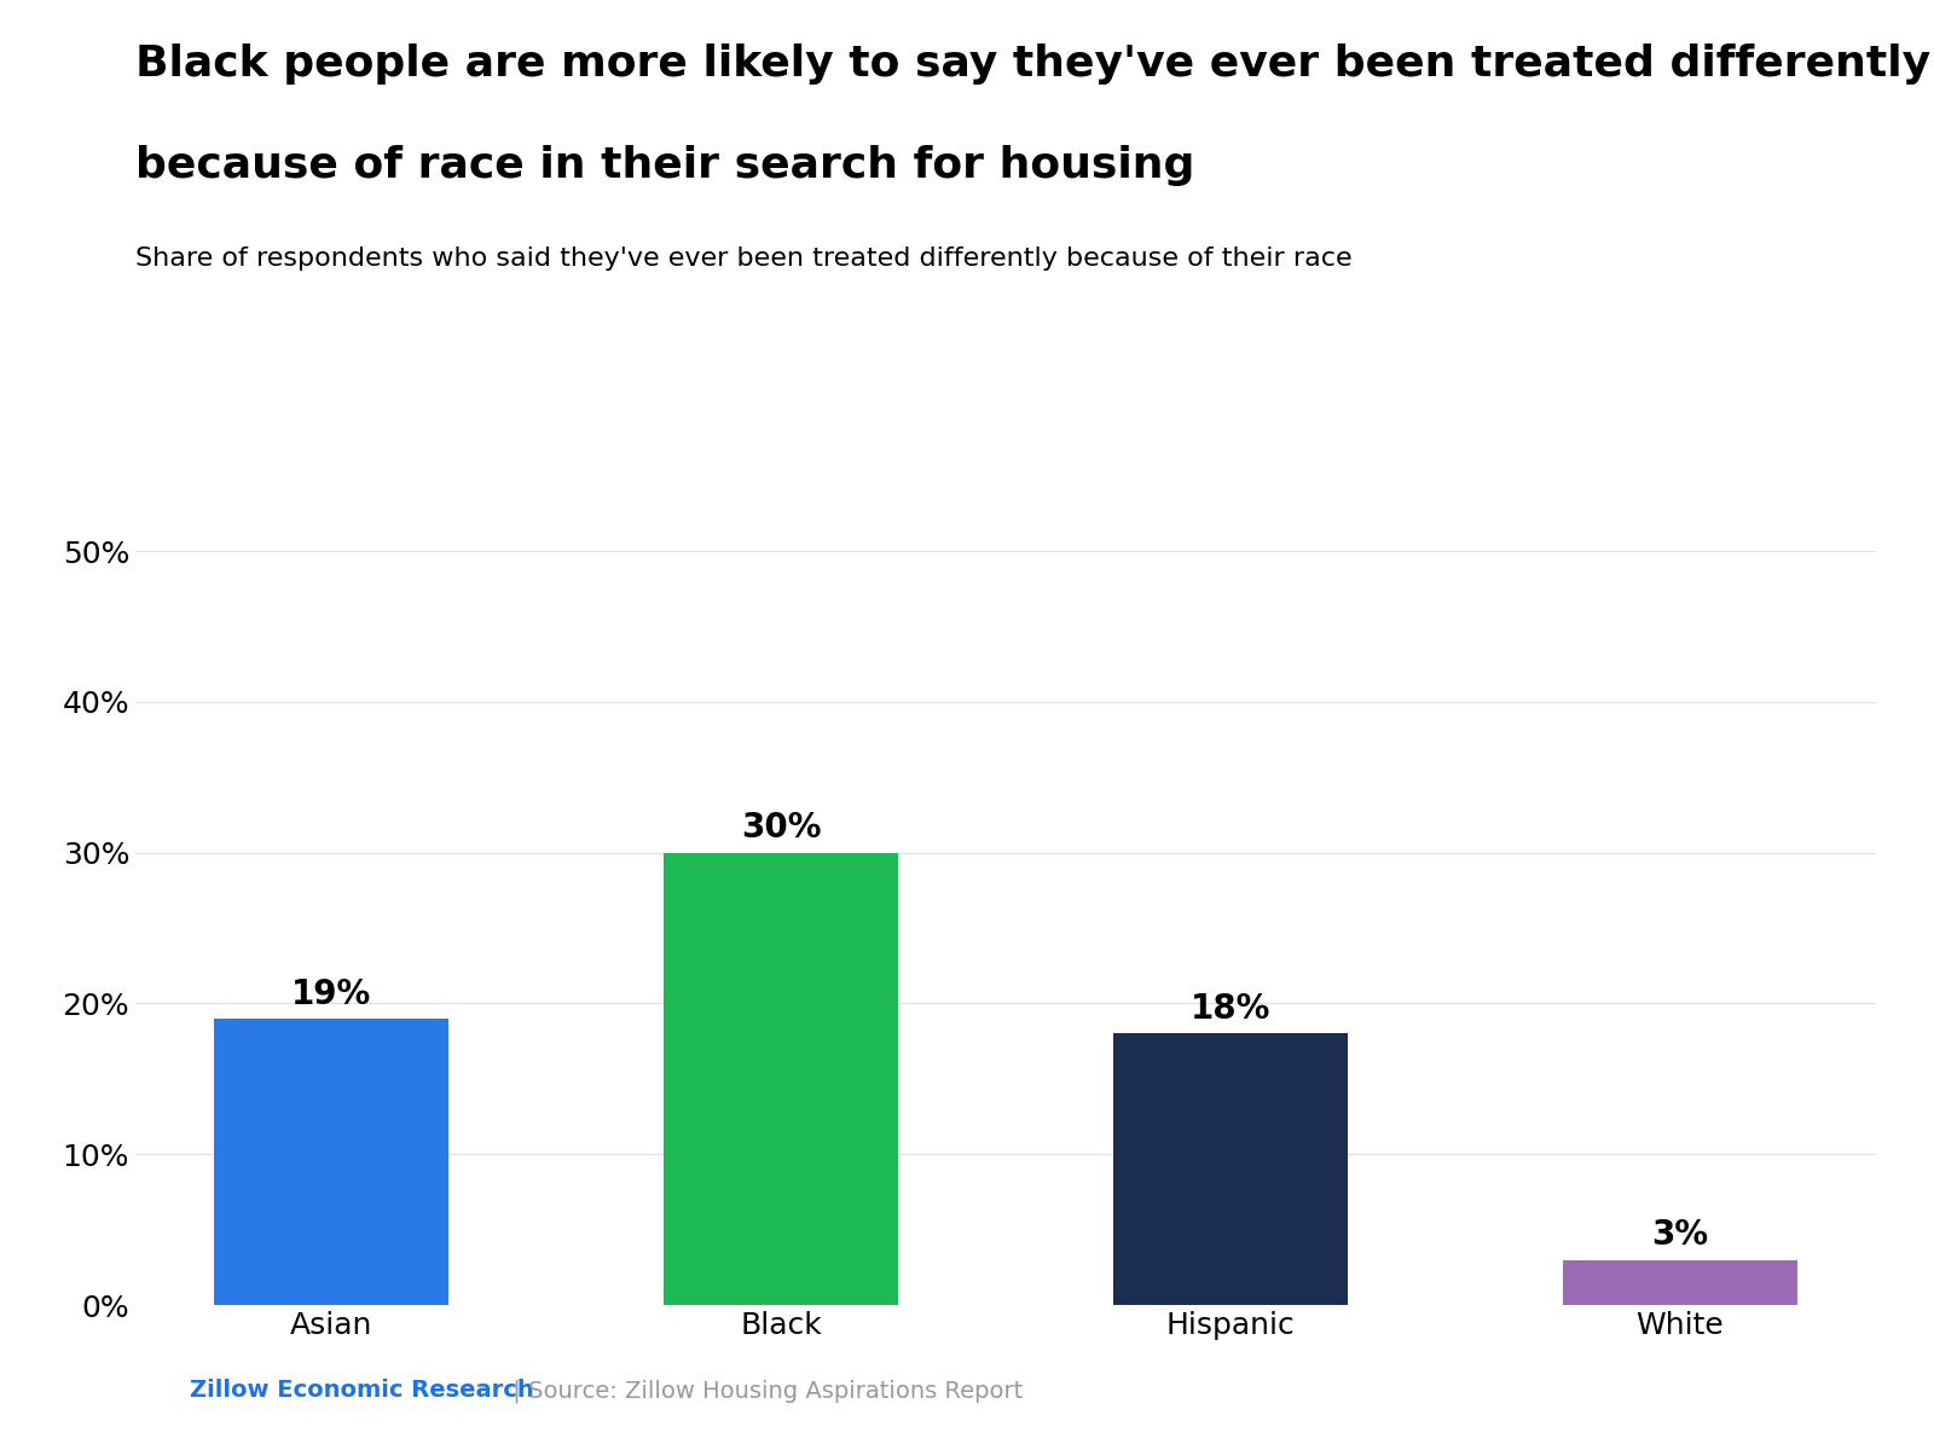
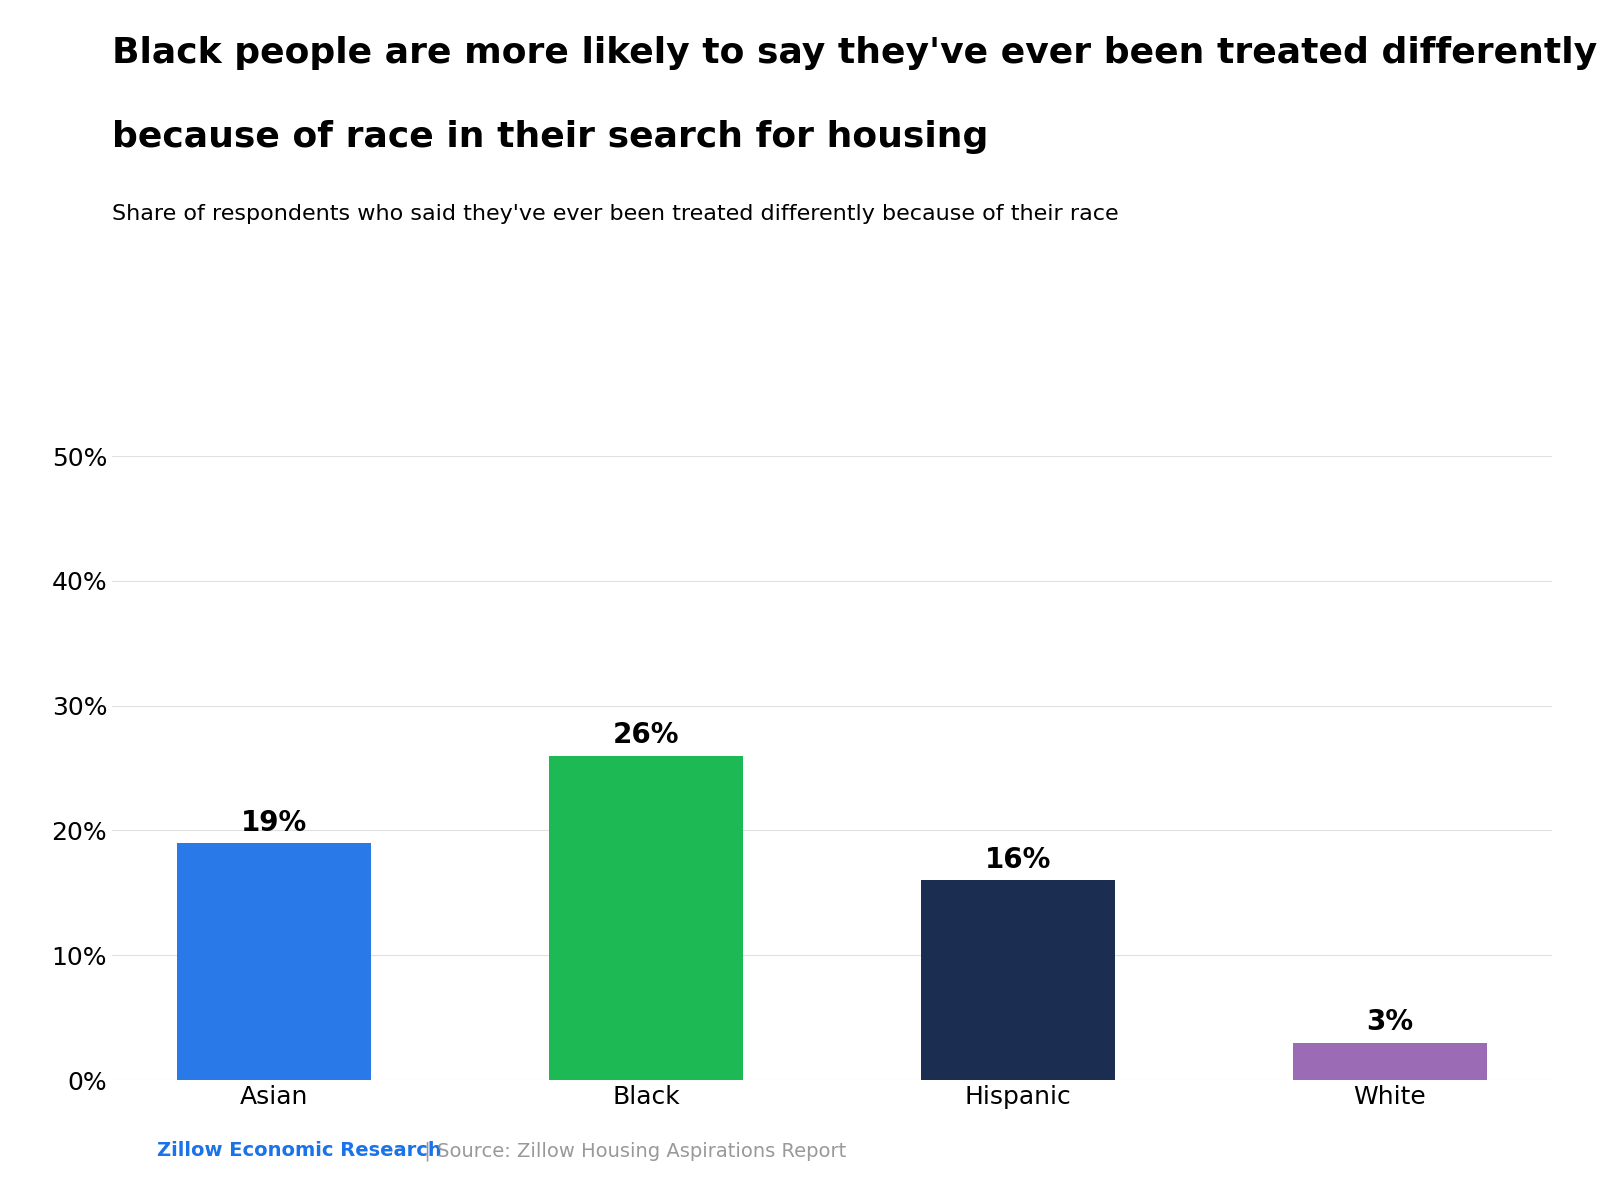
Black: 30% -> 26%
Hispanic: 18% -> 16%
